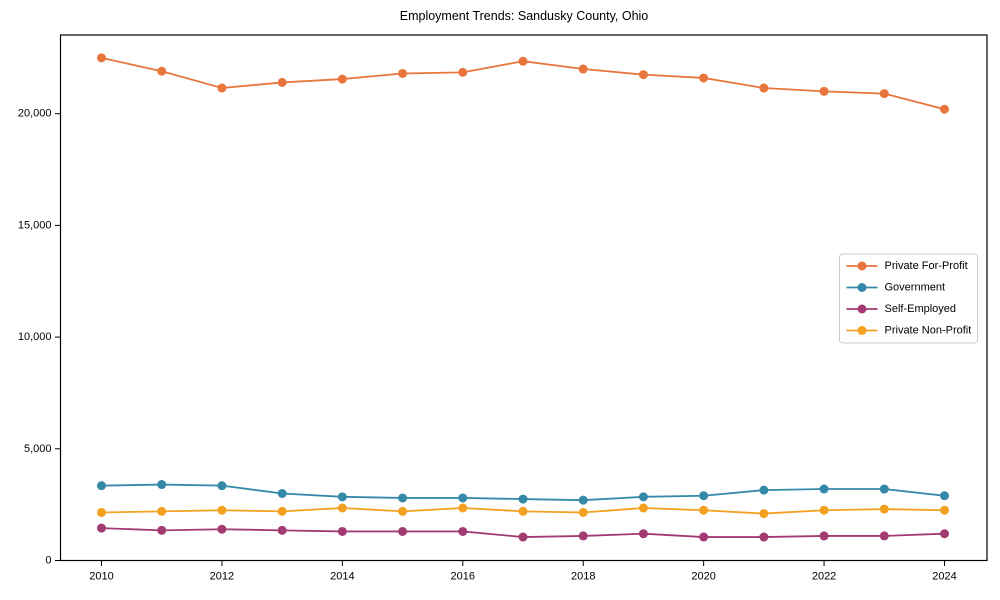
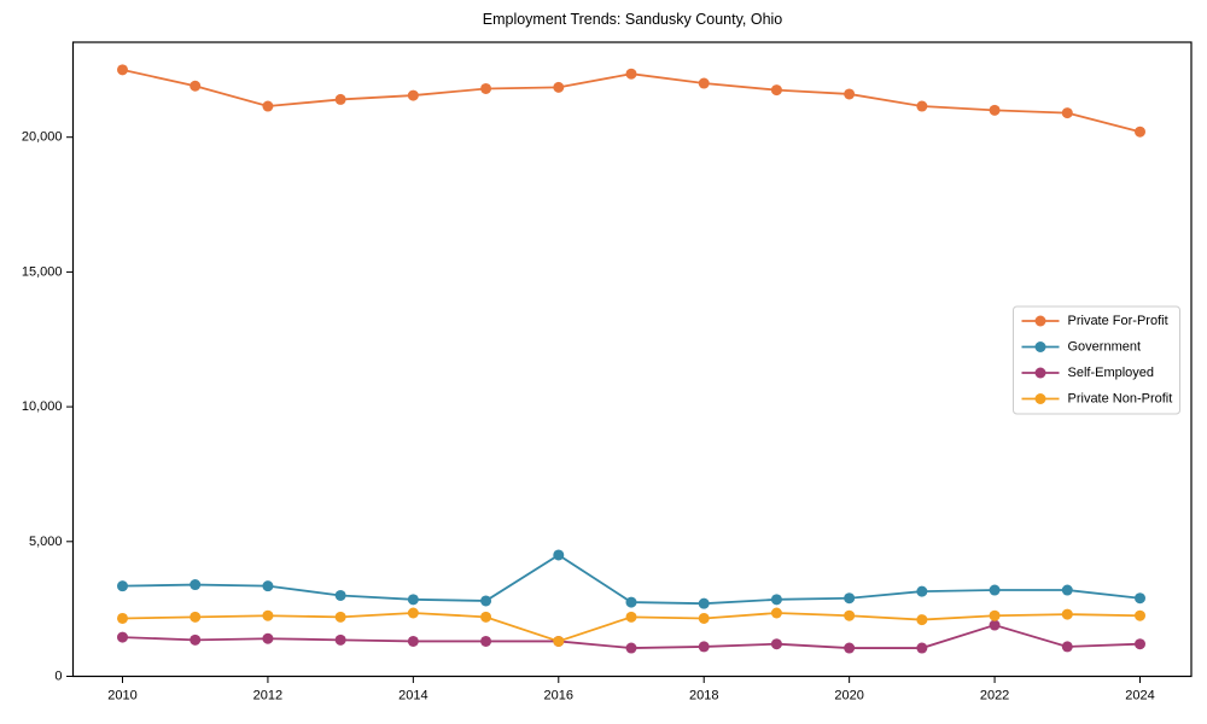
Government/2016: 2800 -> 4500
Private Non-Profit/2016: 2400 -> 1300
Self-Employed/2022: 1100 -> 1900
